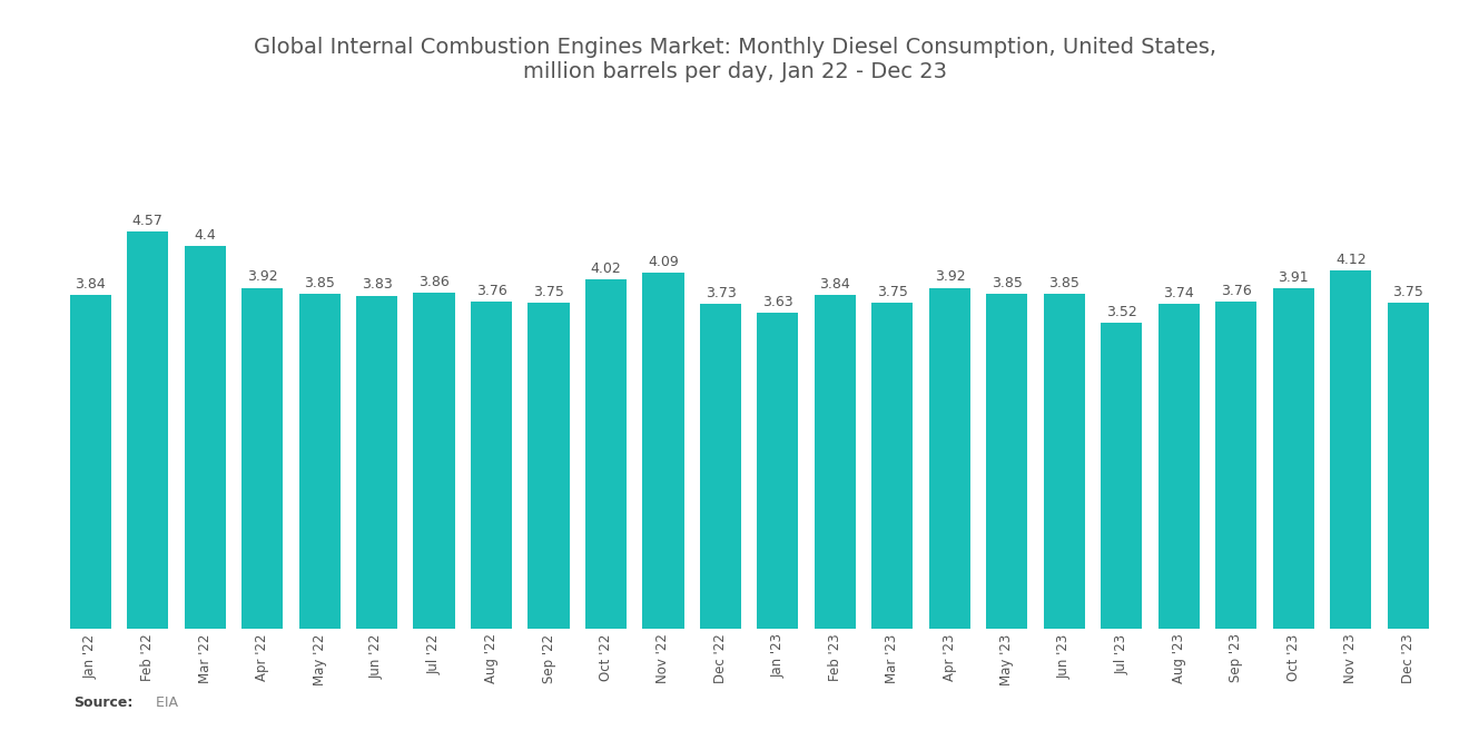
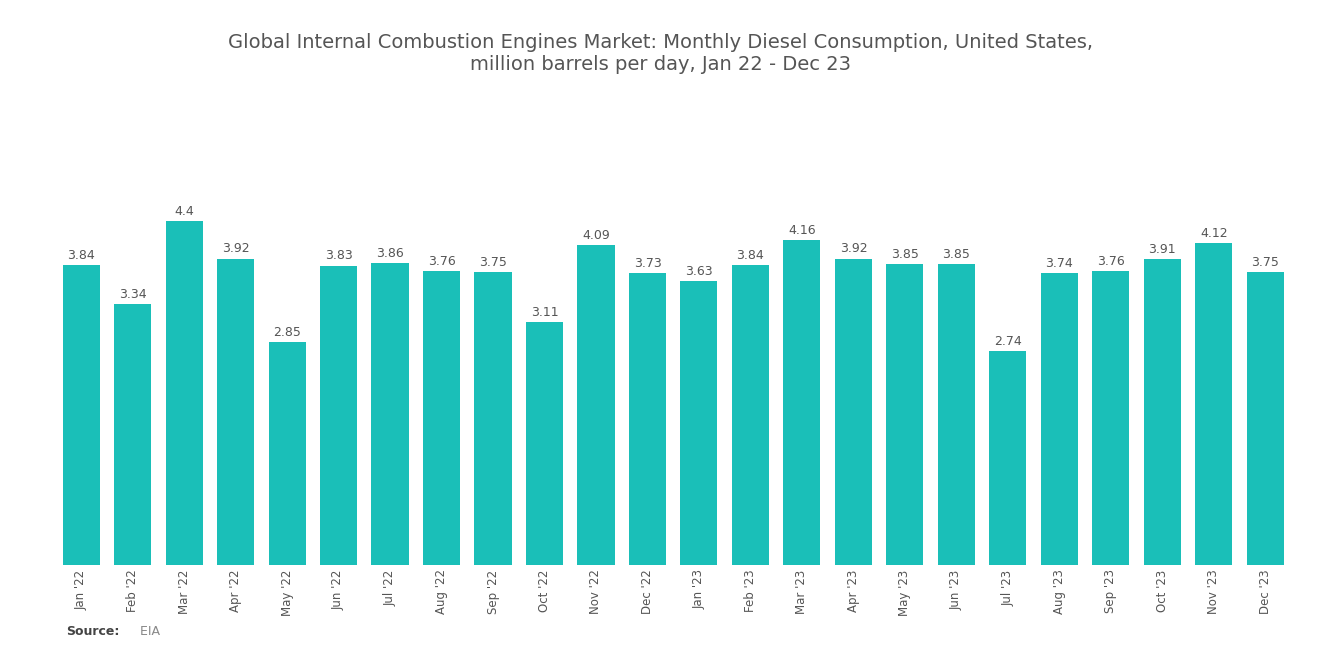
Feb '22: 4.57 -> 3.34
May '22: 3.85 -> 2.85
Oct '22: 4.02 -> 3.11
Mar '23: 3.75 -> 4.16
Jul '23: 3.52 -> 2.74
